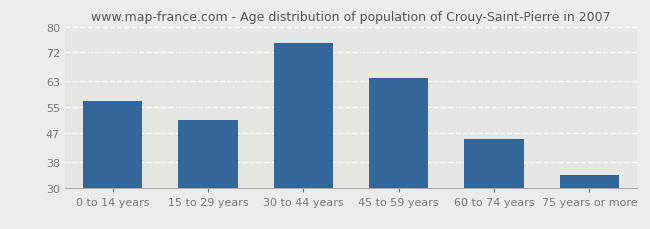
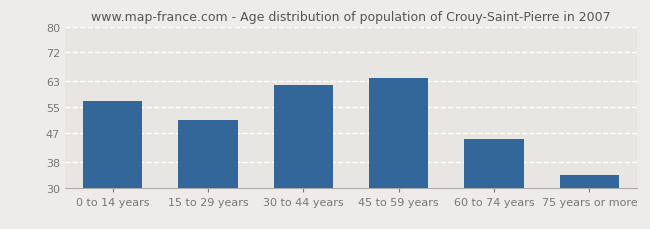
30 to 44 years: 75 -> 62
